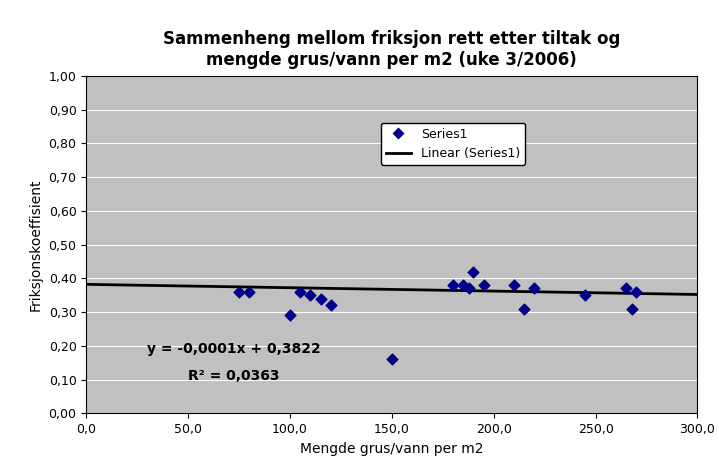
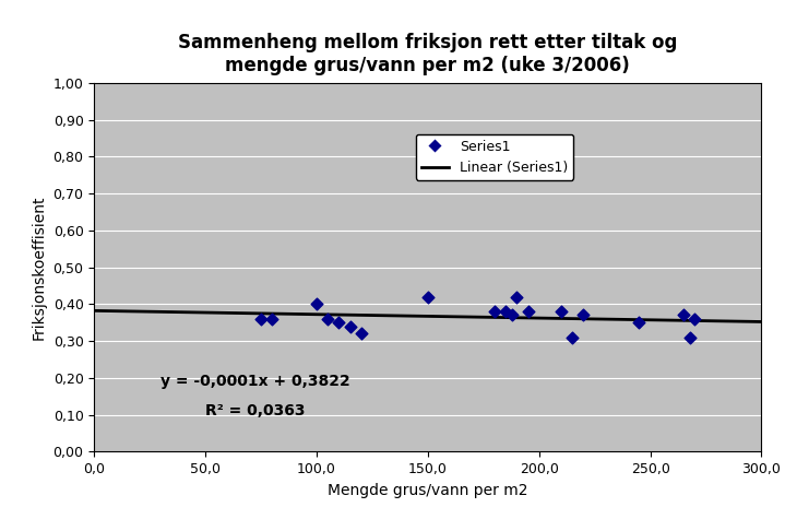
100,0: 0,29 -> 0,40
150,0: 0,16 -> 0,42
